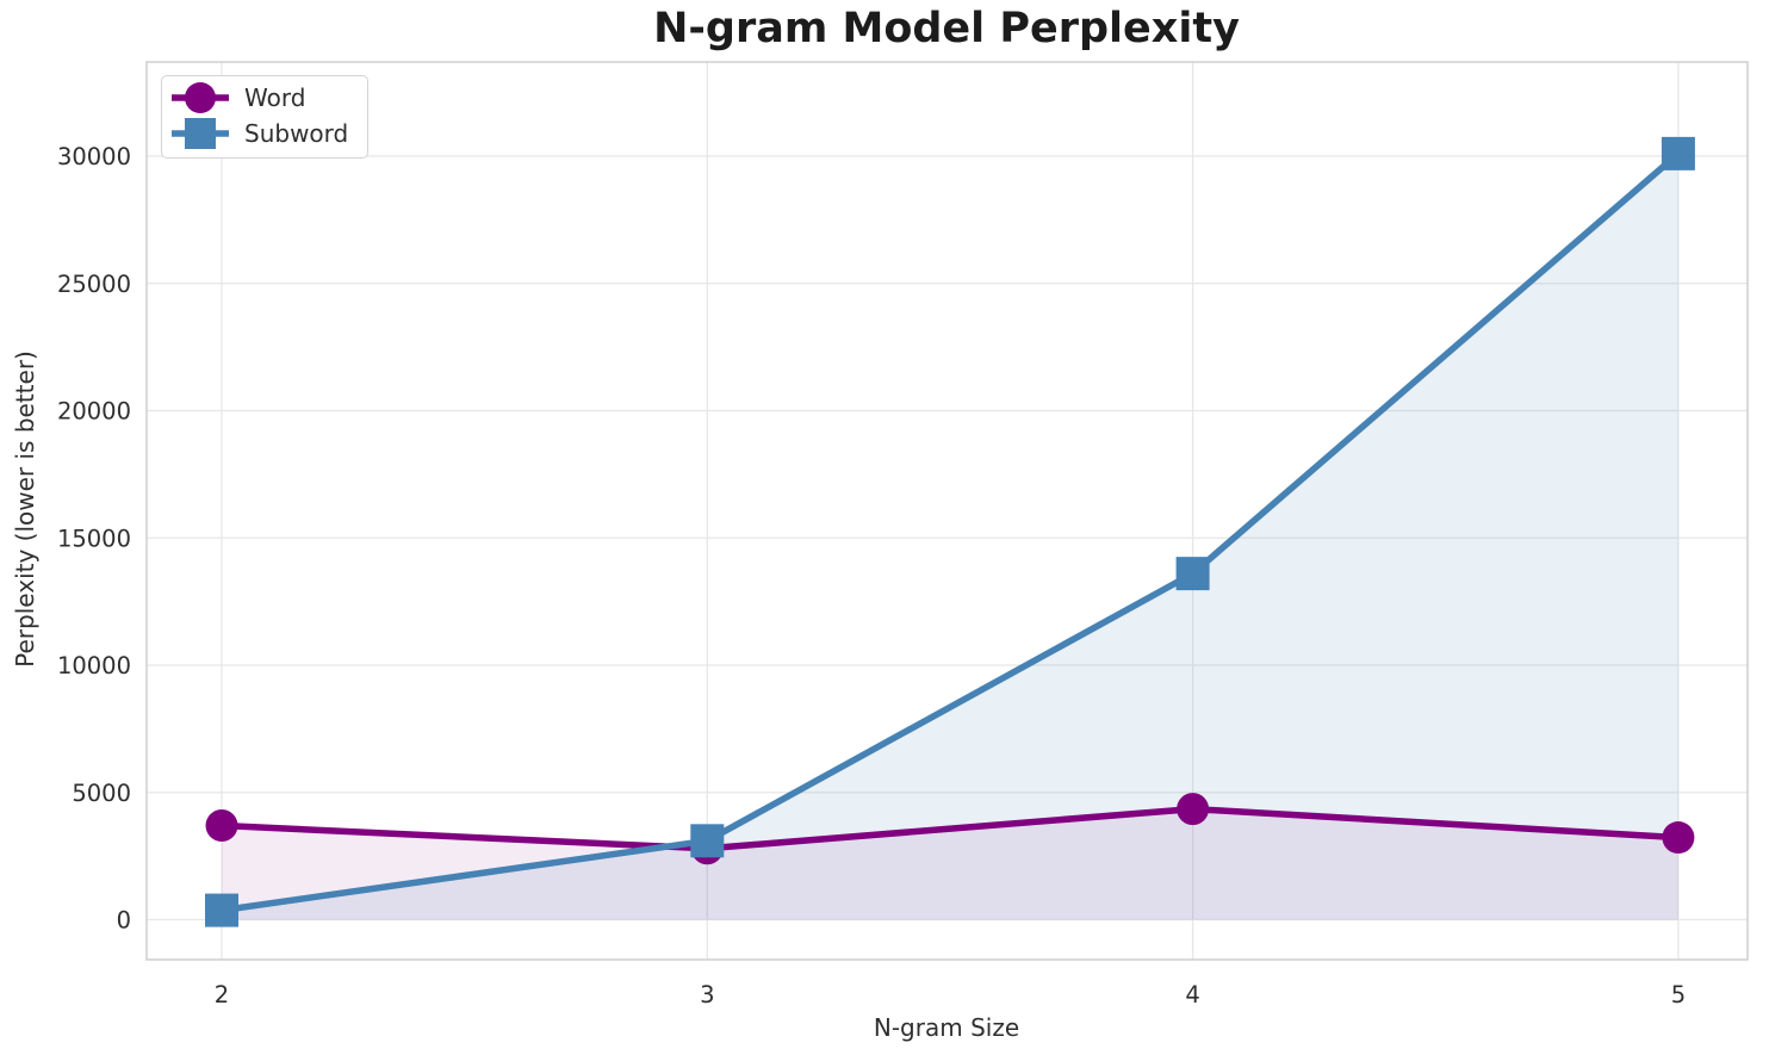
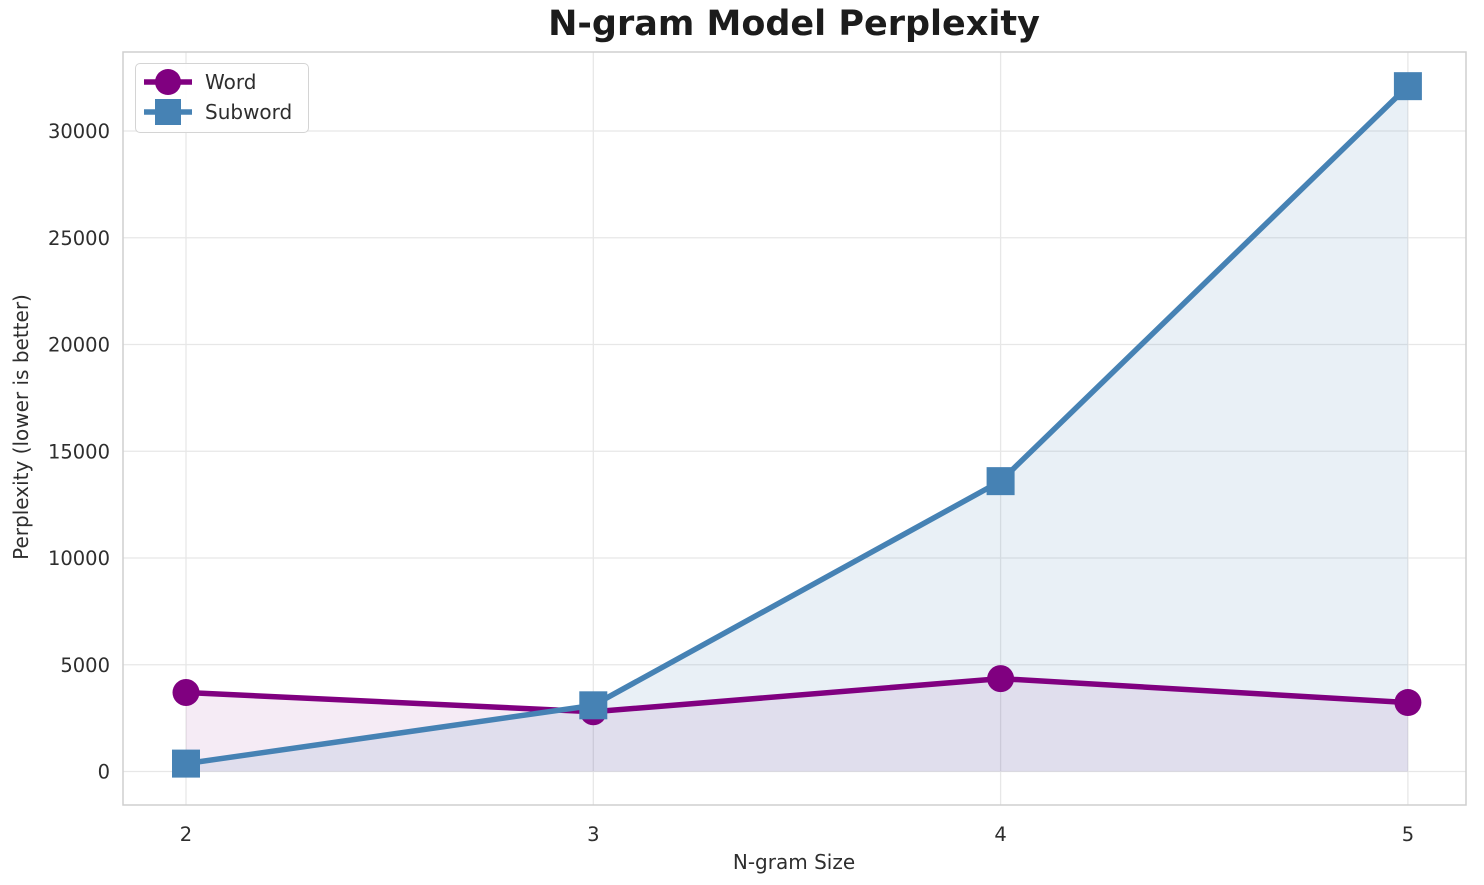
Subword/5: 30100 -> 32100
